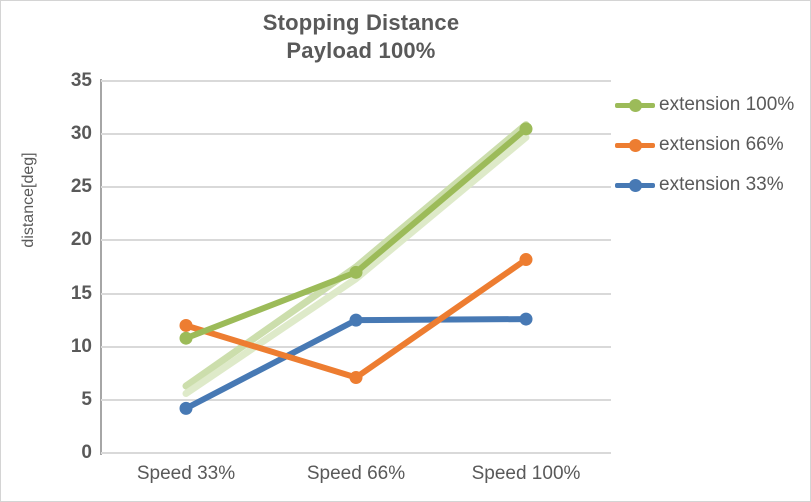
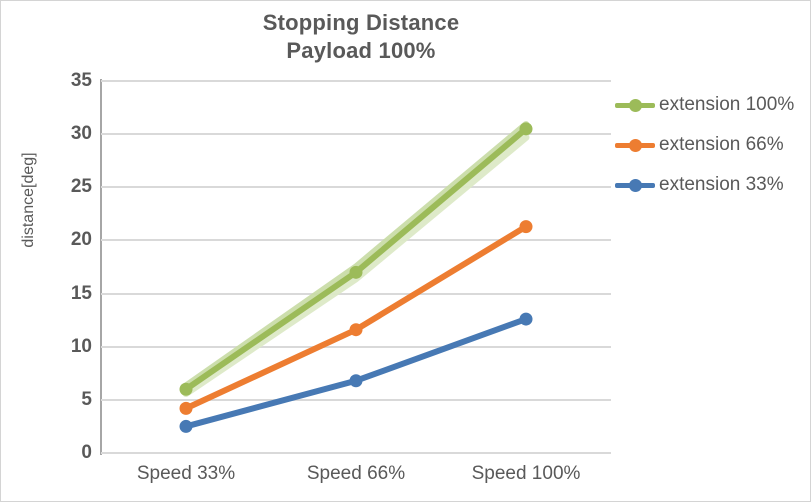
extension 100%/Speed 33%: 10.8 -> 6.0
extension 66%/Speed 33%: 12.0 -> 4.2
extension 33%/Speed 33%: 4.2 -> 2.5
extension 66%/Speed 66%: 7.1 -> 11.6
extension 33%/Speed 66%: 12.5 -> 6.8
extension 66%/Speed 100%: 18.2 -> 21.3
